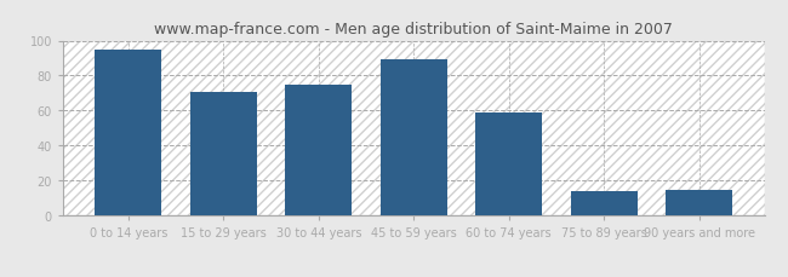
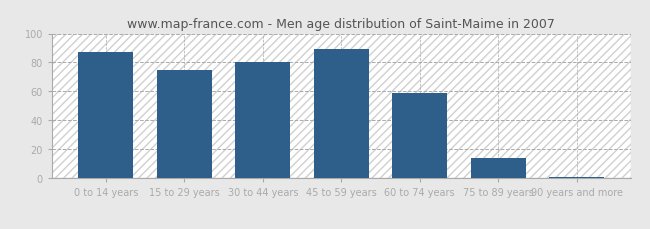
0 to 14 years: 95 -> 87
15 to 29 years: 71 -> 75
30 to 44 years: 75 -> 80
90 years and more: 15 -> 1
